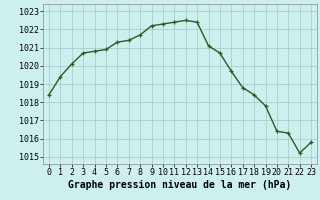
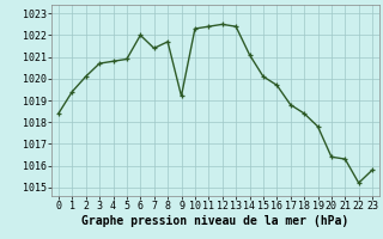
6: 1021.3 -> 1022.0
9: 1022.2 -> 1019.2
15: 1020.7 -> 1020.1
